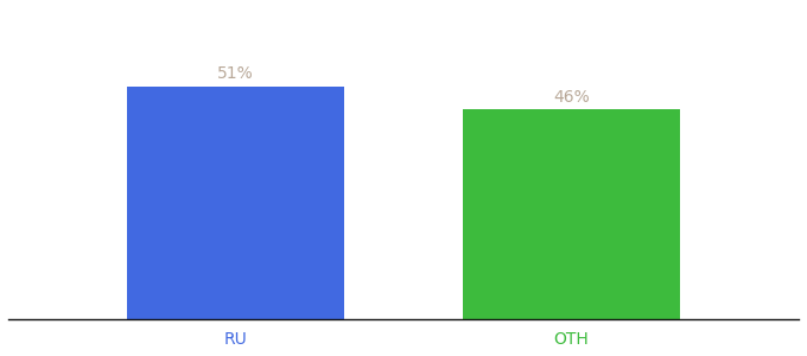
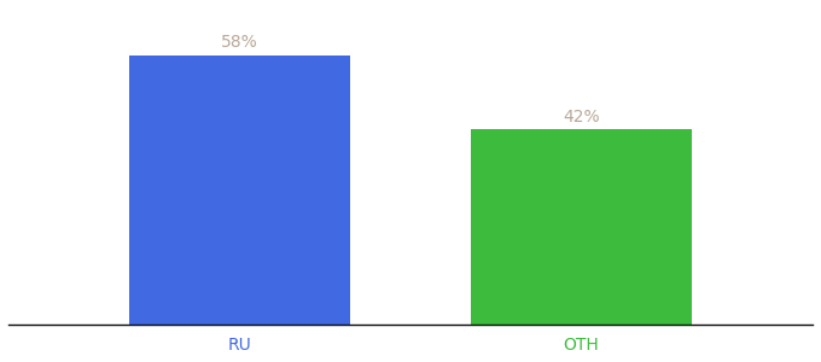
RU: 51% -> 58%
OTH: 46% -> 42%
